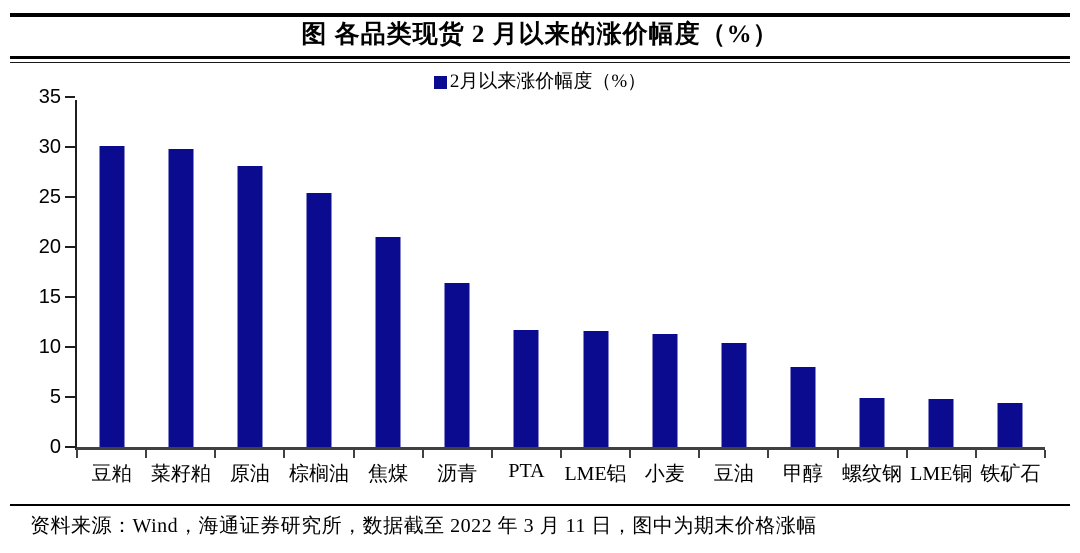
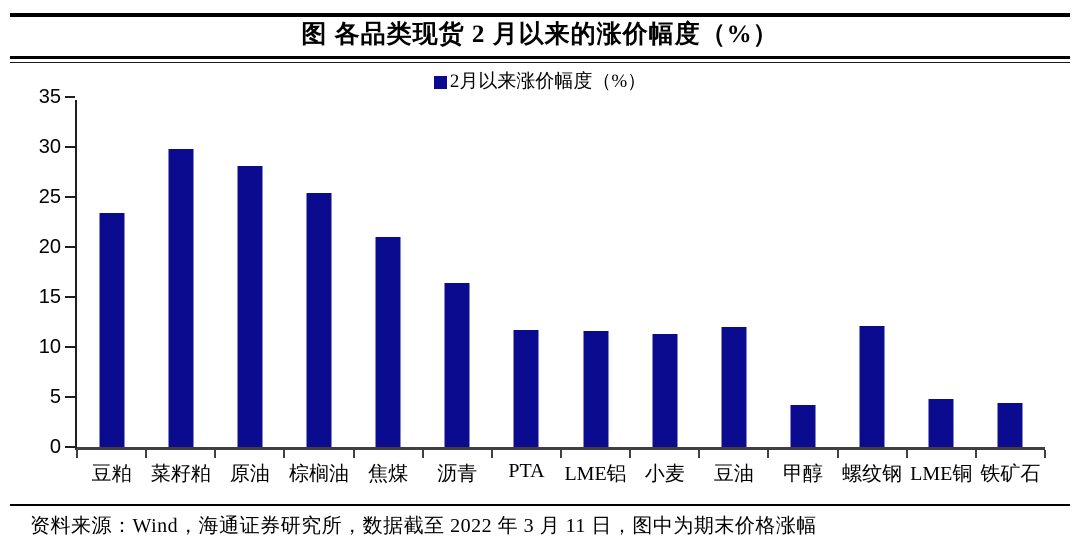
豆粕: 30.1 -> 23.4
豆油: 10.4 -> 12.0
甲醇: 8.0 -> 4.2
螺纹钢: 4.9 -> 12.1
